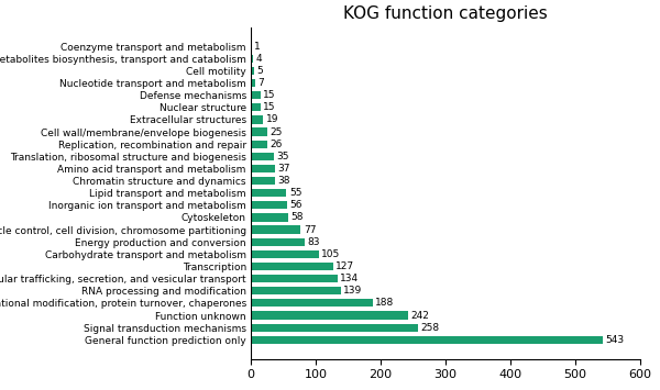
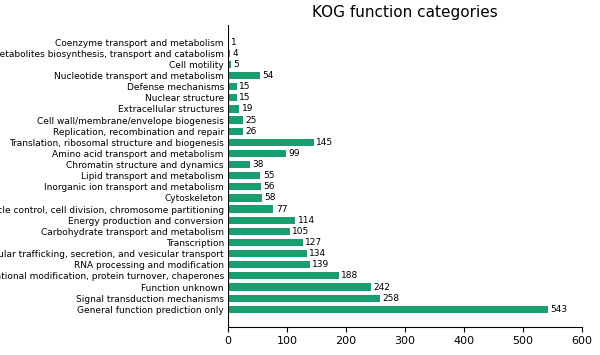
Nucleotide transport and metabolism: 7 -> 54
Translation, ribosomal structure and biogenesis: 35 -> 145
Amino acid transport and metabolism: 37 -> 99
Energy production and conversion: 83 -> 114
